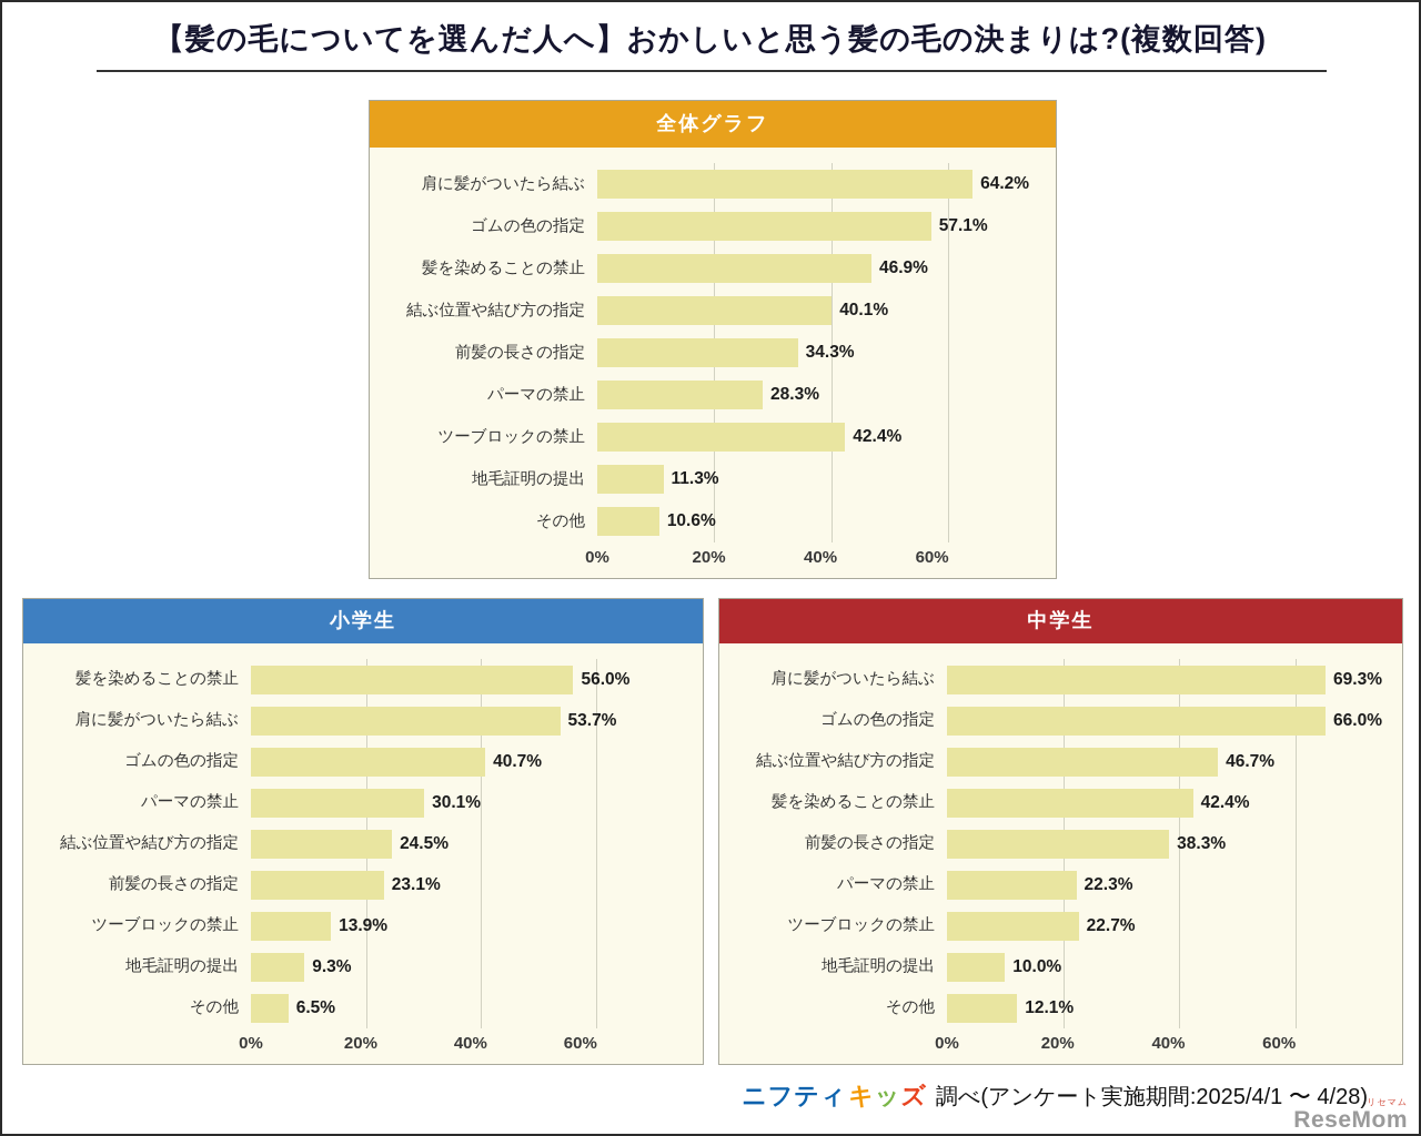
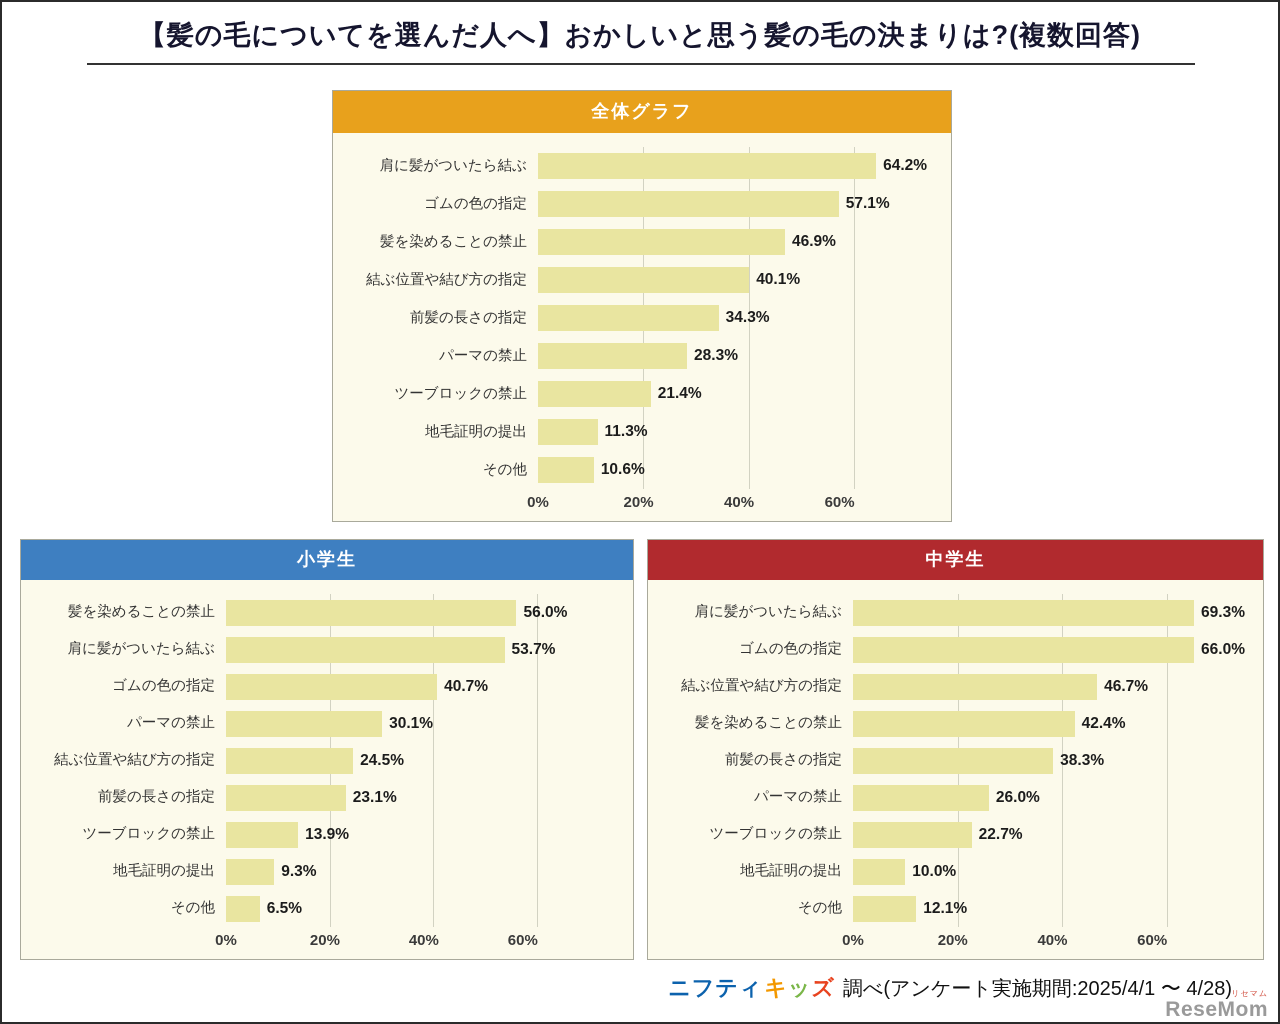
全体グラフ/ツーブロックの禁止: 42.4% -> 21.4%
中学生/パーマの禁止: 22.3% -> 26.0%
